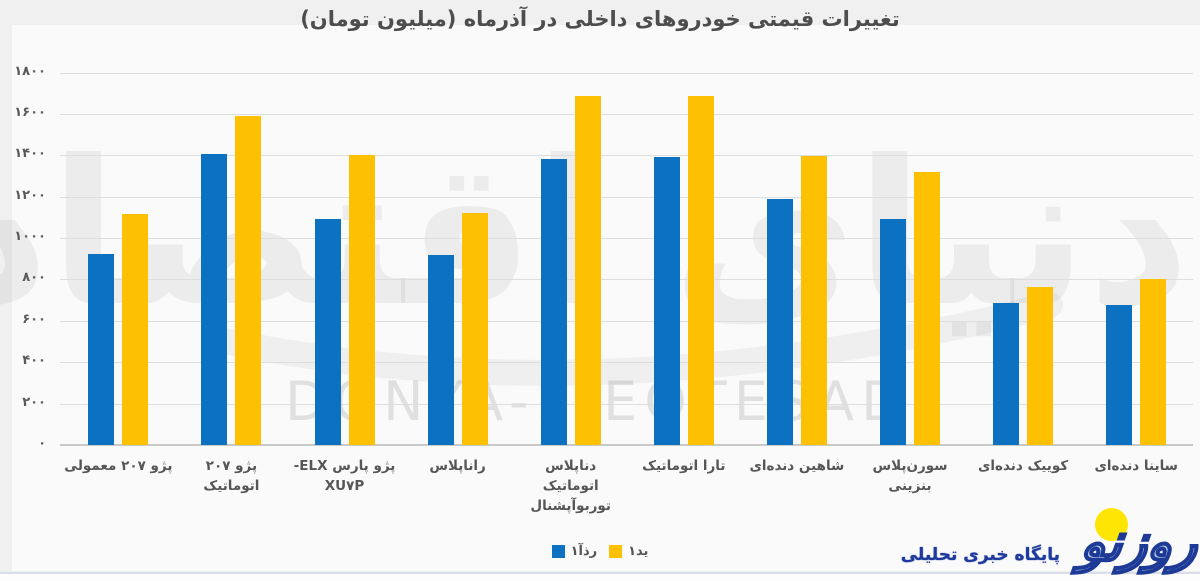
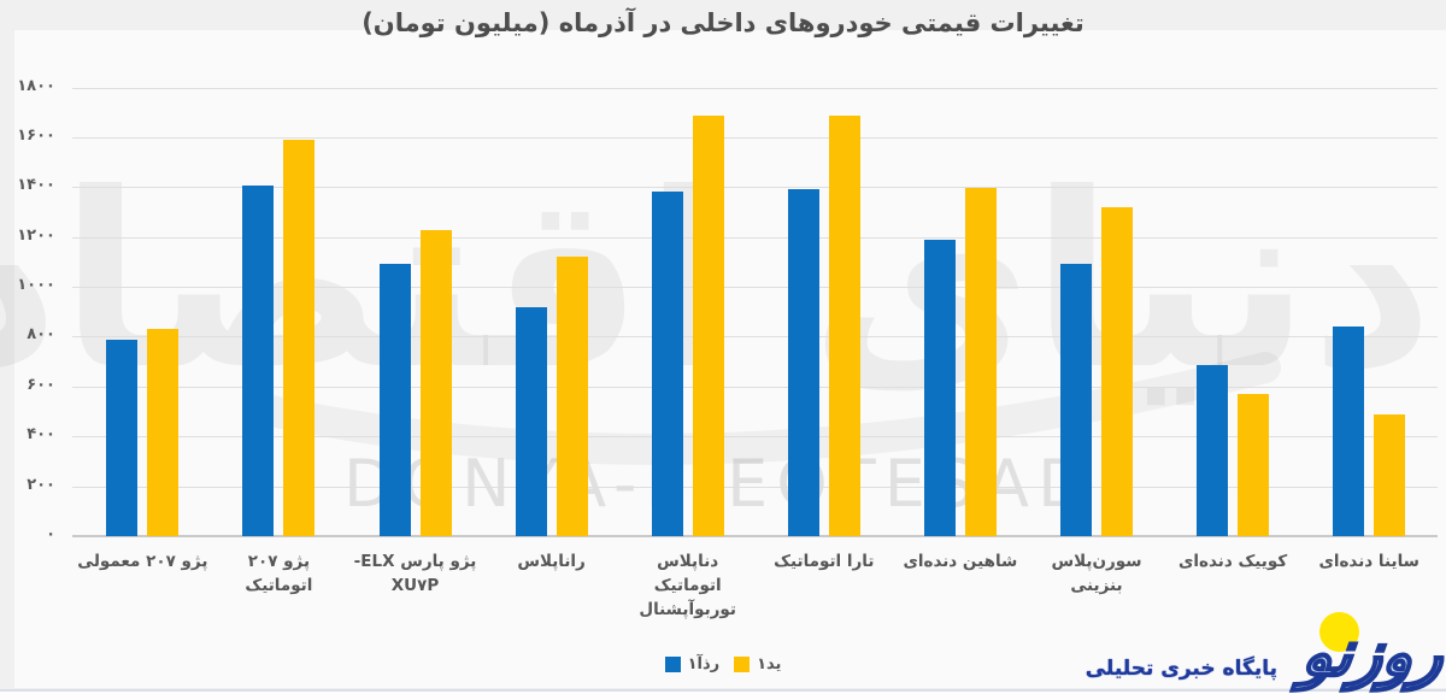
۱آذر/پژو ۲۰۷ معمولی: 920 -> 790
۱دی/پژو ۲۰۷ معمولی: 1120 -> 830
۱دی/پژو پارس ELX- XU۷P: 1400 -> 1230
۱دی/کوییک دنده‌ای: 760 -> 570
۱آذر/ساینا دنده‌ای: 680 -> 840
۱دی/ساینا دنده‌ای: 800 -> 490
